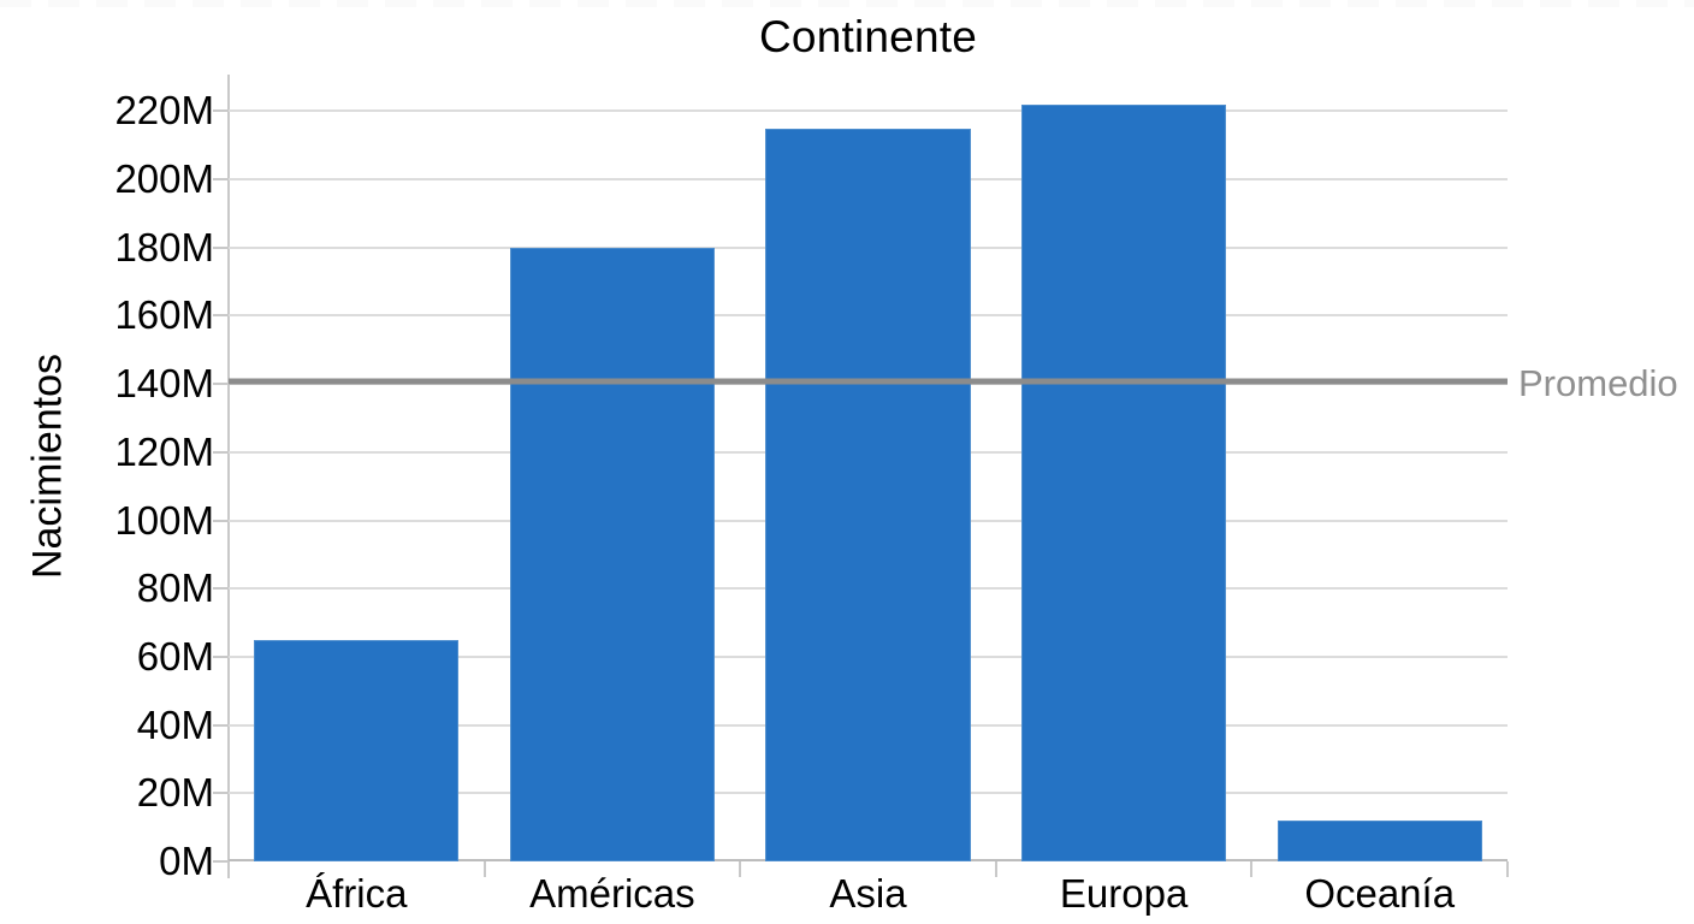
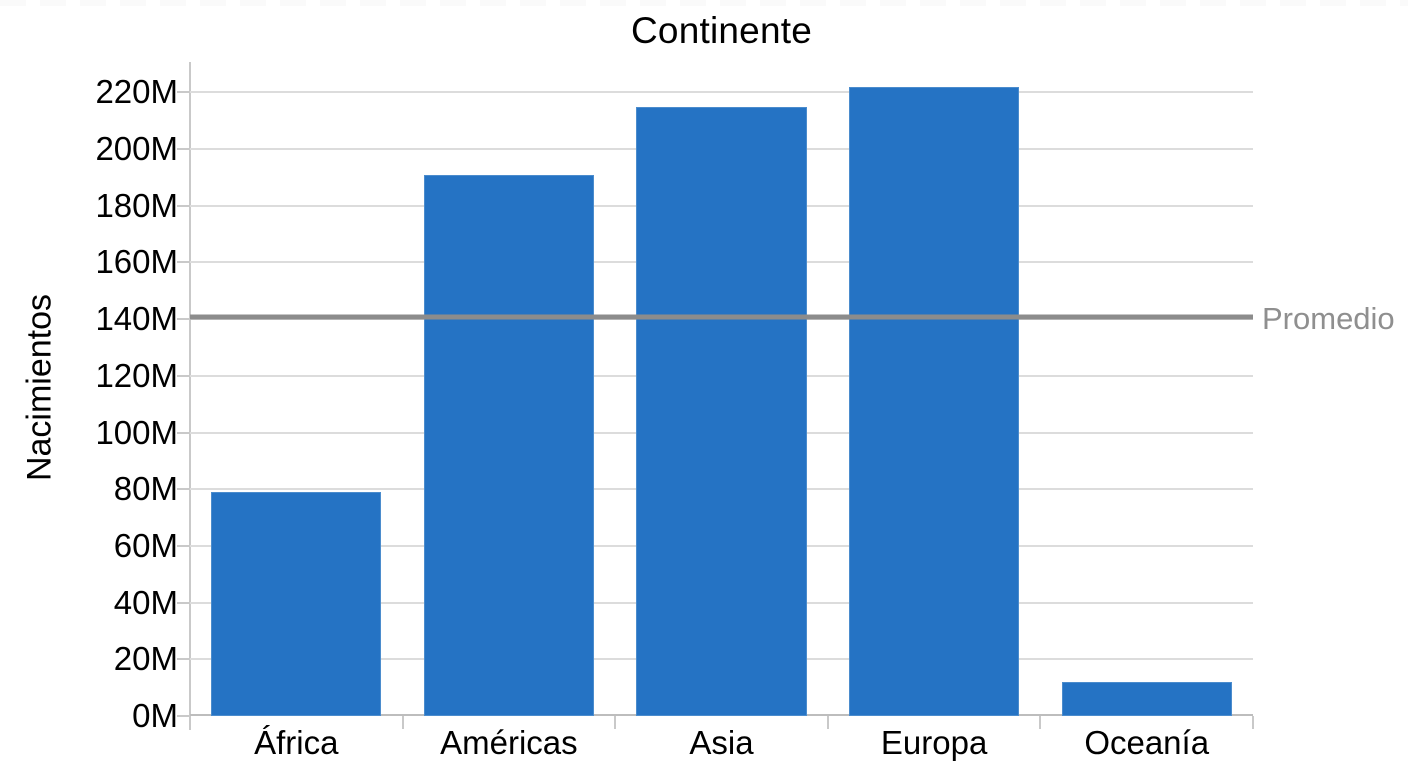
África: 65M -> 79M
Américas: 180M -> 191M
